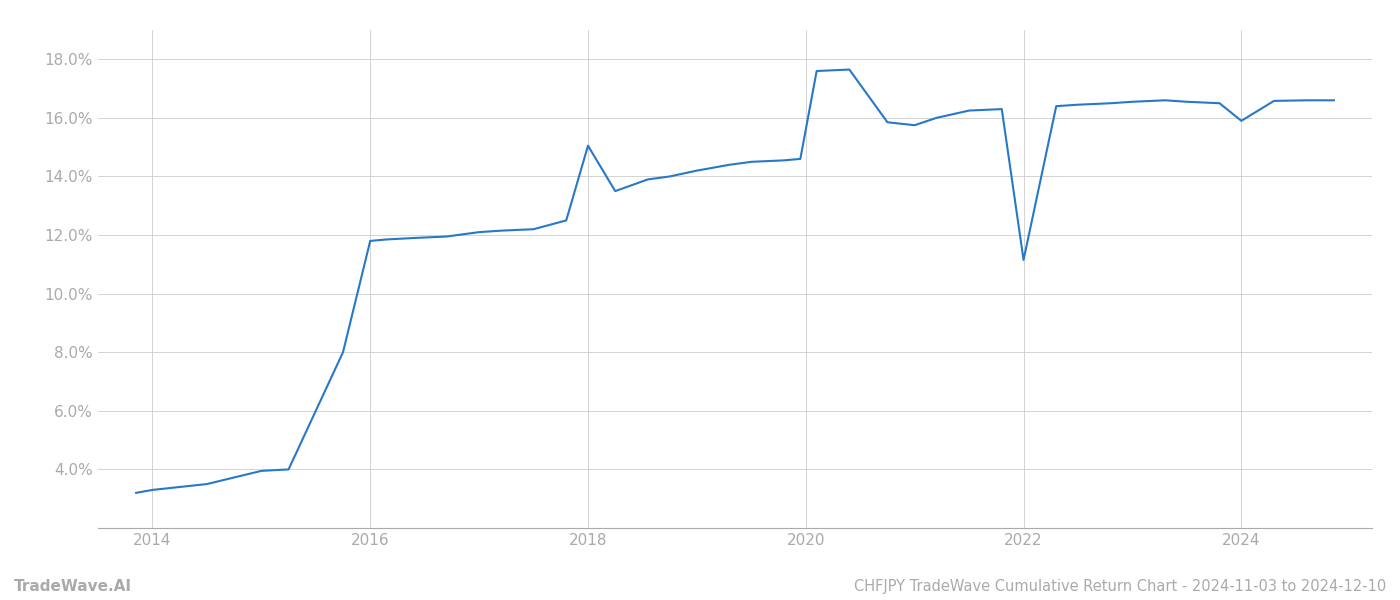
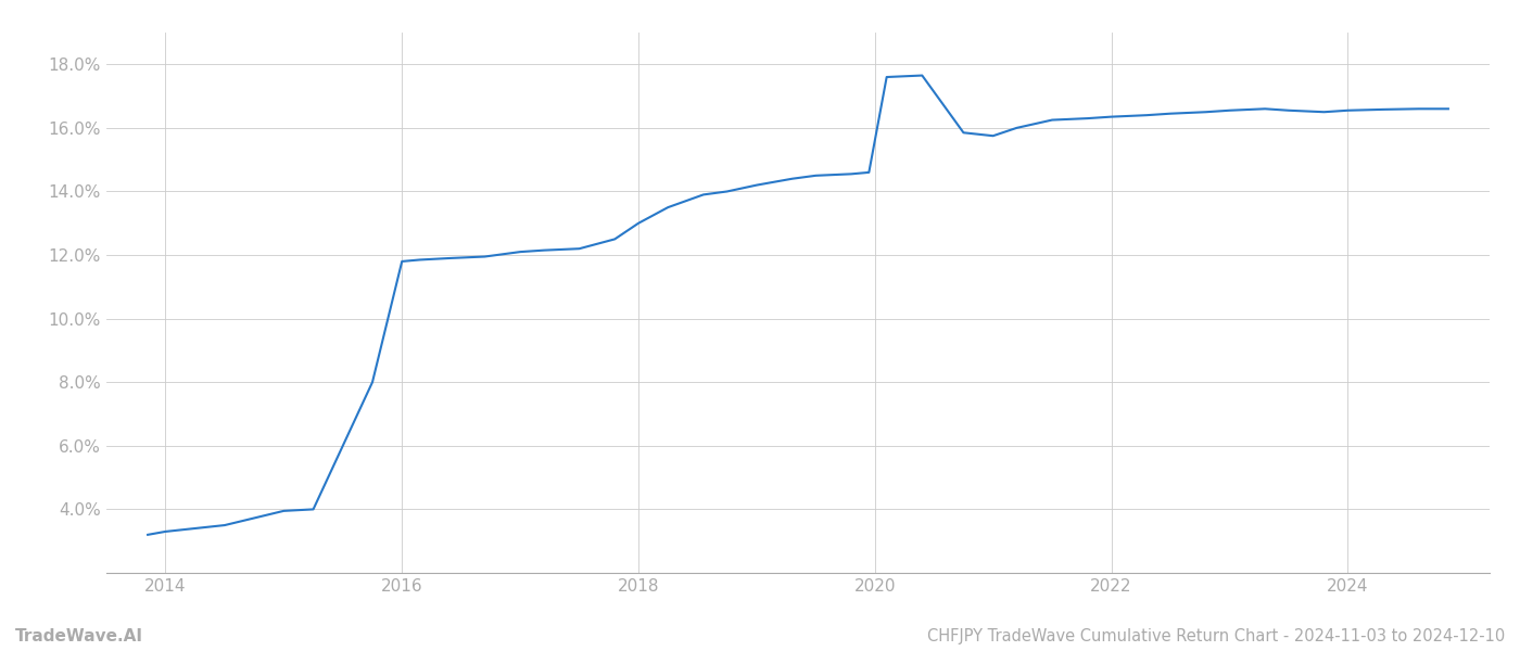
2018: 15.05% -> 13.00%
2022: 11.15% -> 16.35%
2024: 15.90% -> 16.55%
